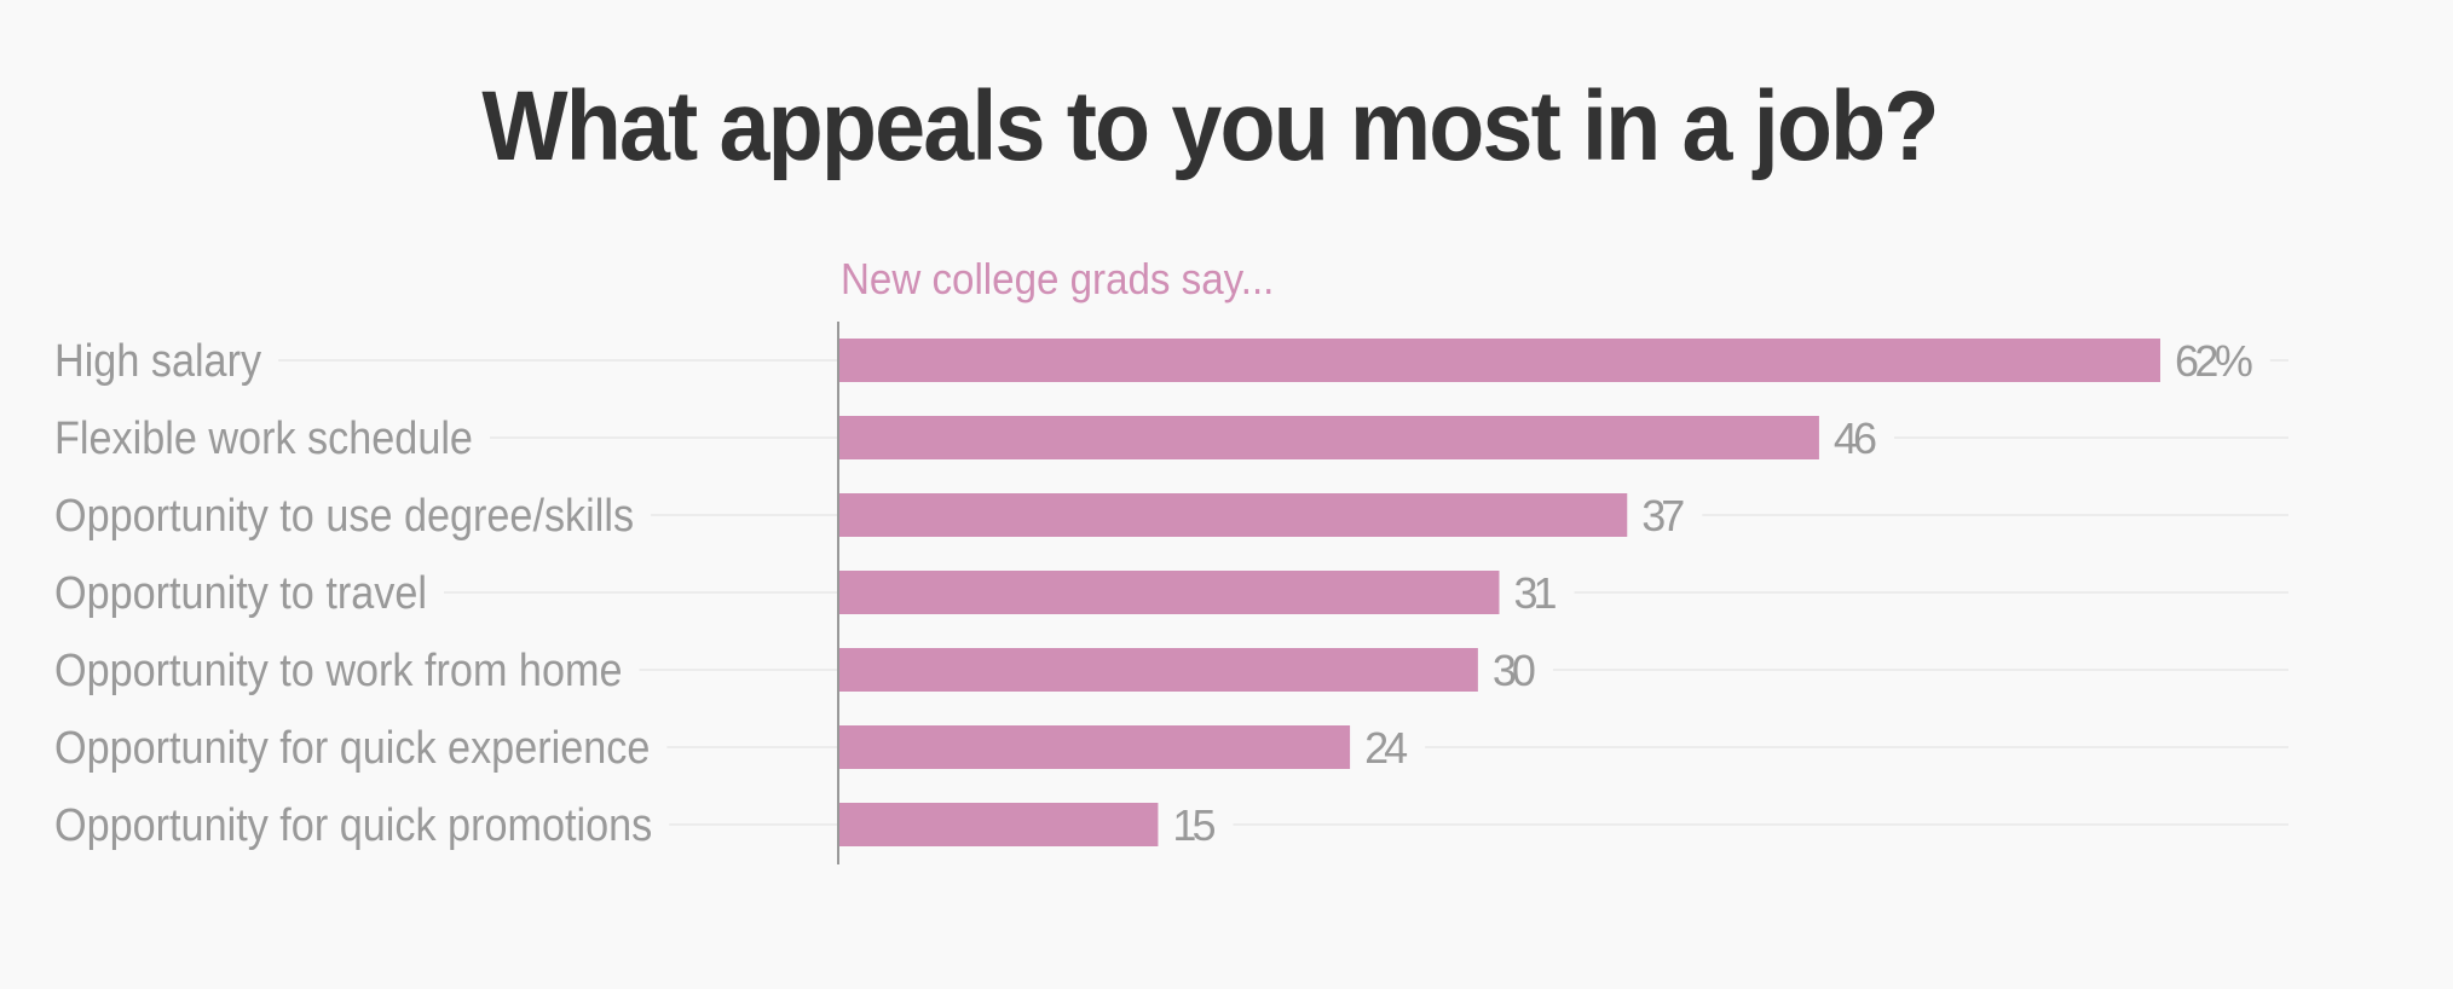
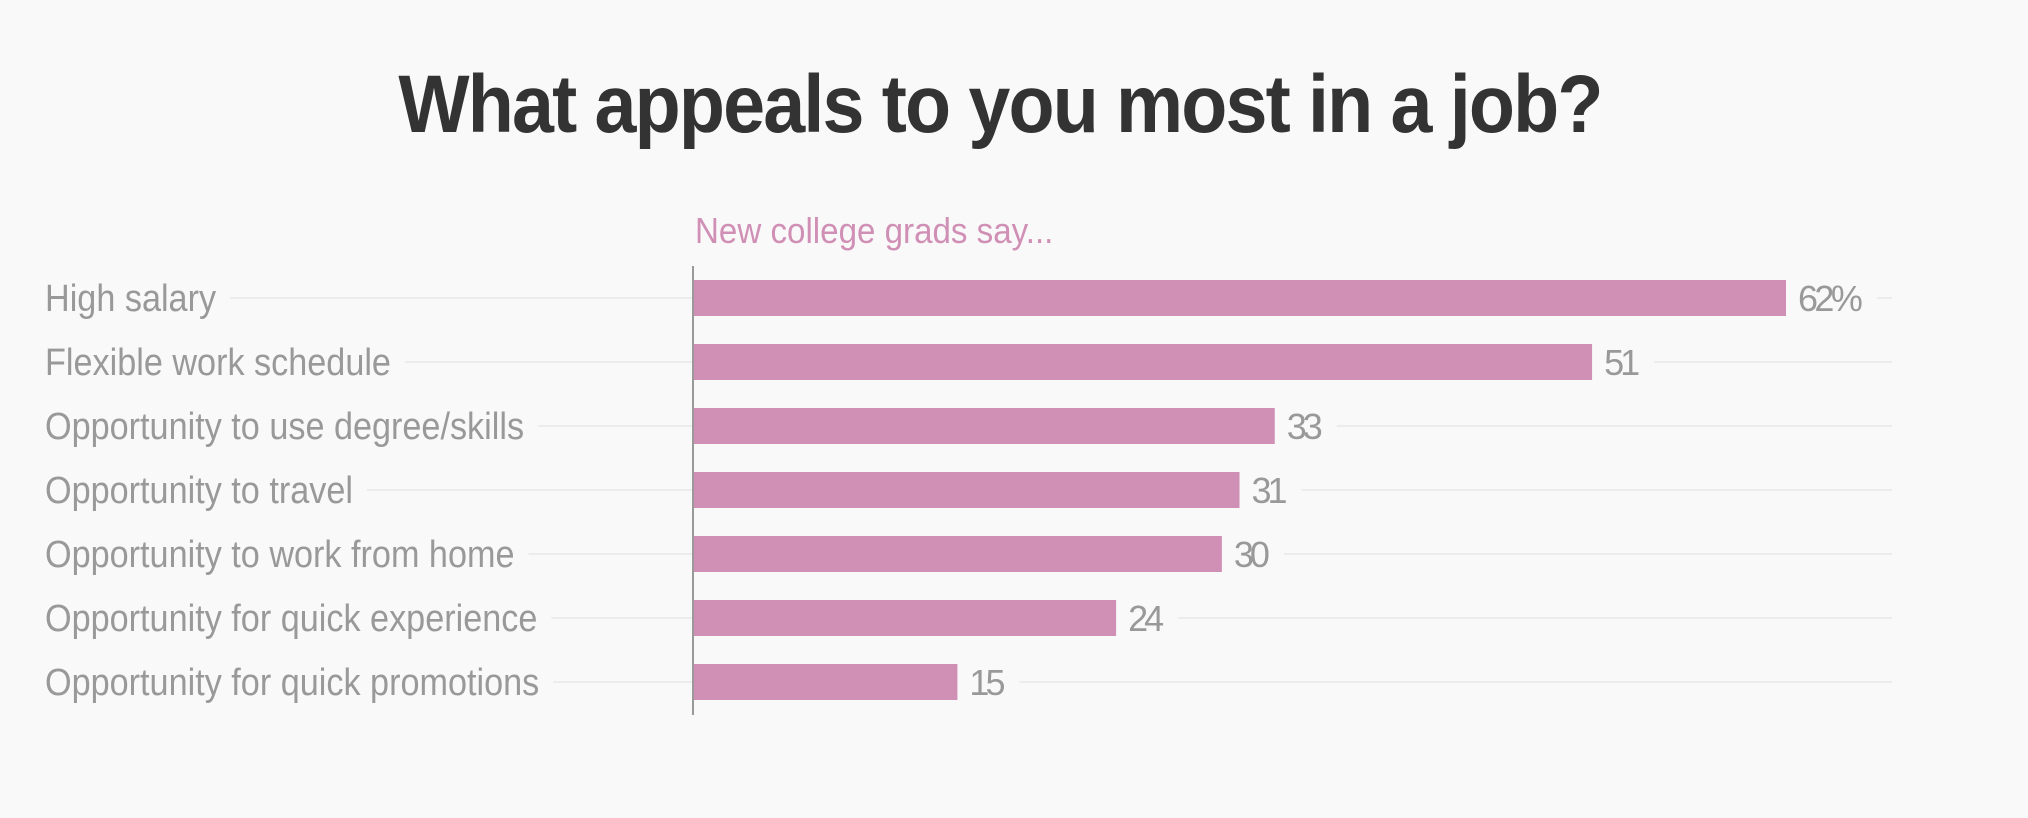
Flexible work schedule: 46 -> 51
Opportunity to use degree/skills: 37 -> 33
